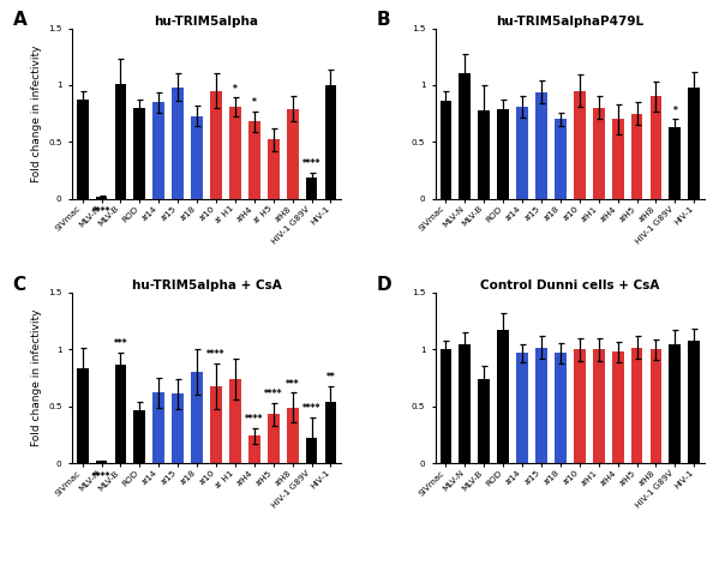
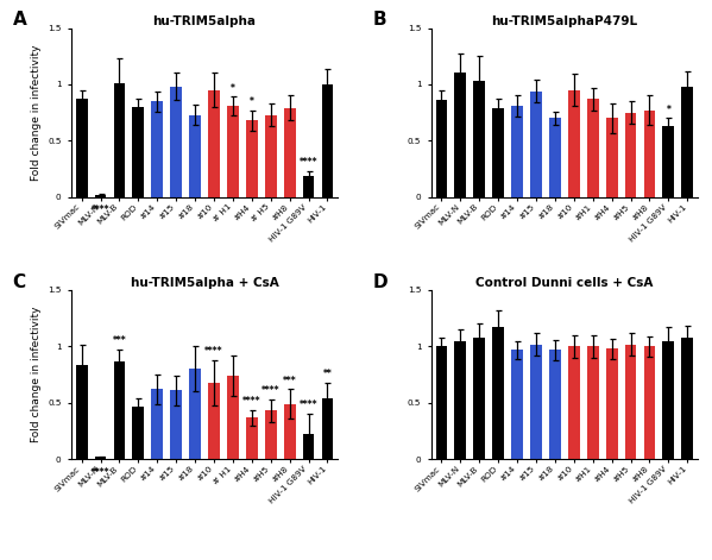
hu-TRIM5alpha/# H5: 0.52 -> 0.73
hu-TRIM5alphaP479L/MLV-B: 0.78 -> 1.03
hu-TRIM5alphaP479L/#H1: 0.80 -> 0.87
hu-TRIM5alphaP479L/#H8: 0.90 -> 0.77
hu-TRIM5alpha + CsA/#H4: 0.24 -> 0.37
Control Dunni cells + CsA/MLV-B: 0.74 -> 1.08
